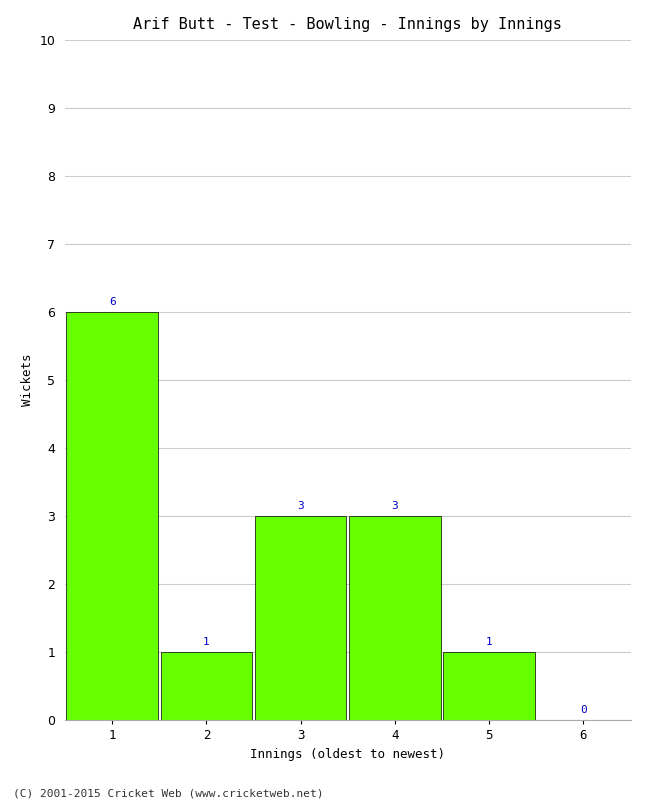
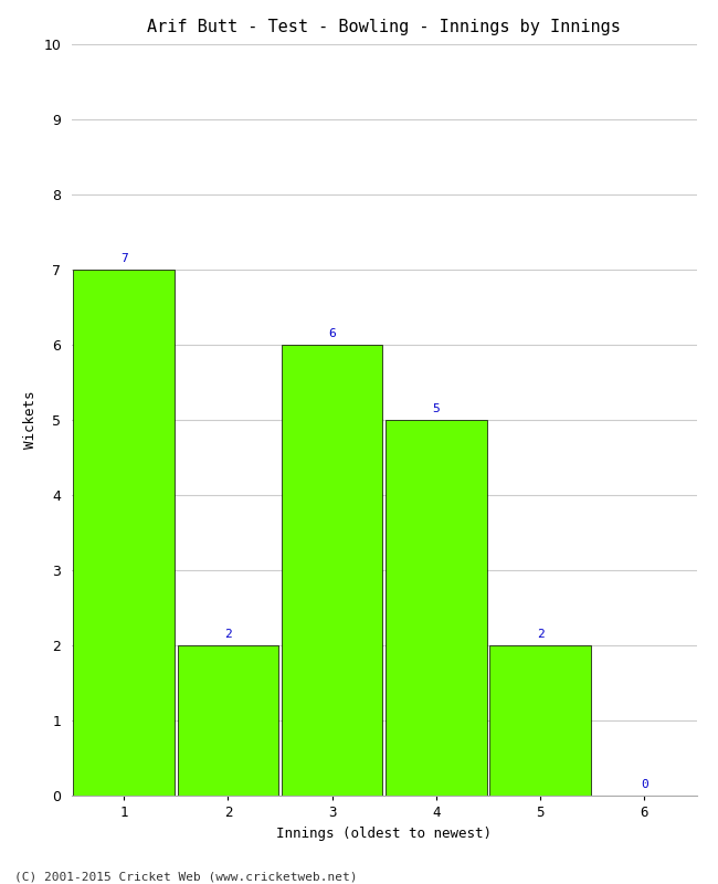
1: 6 -> 7
2: 1 -> 2
3: 3 -> 6
4: 3 -> 5
5: 1 -> 2
